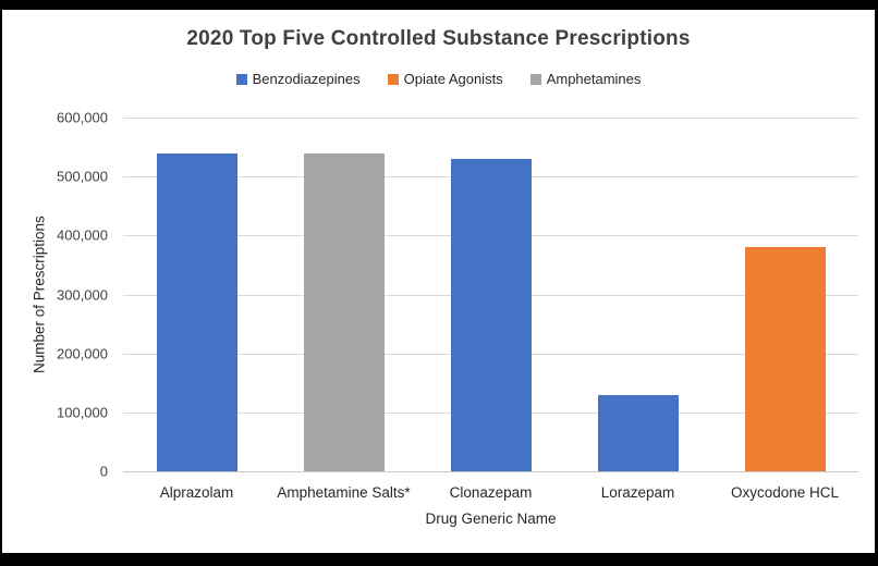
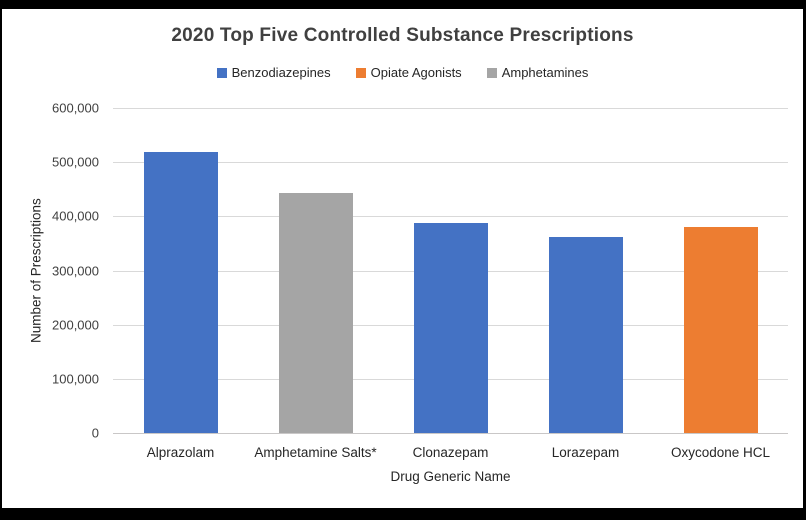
Alprazolam: 540000 -> 520000
Amphetamine Salts*: 540000 -> 440000
Clonazepam: 530000 -> 390000
Lorazepam: 130000 -> 360000
